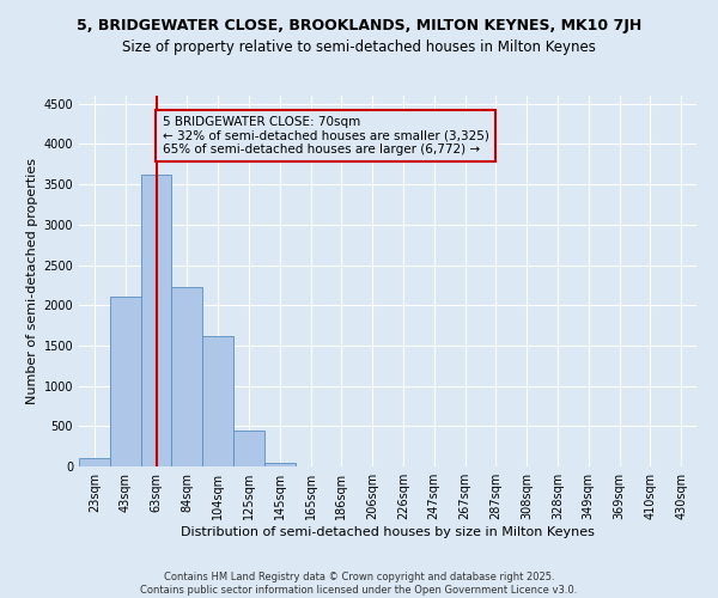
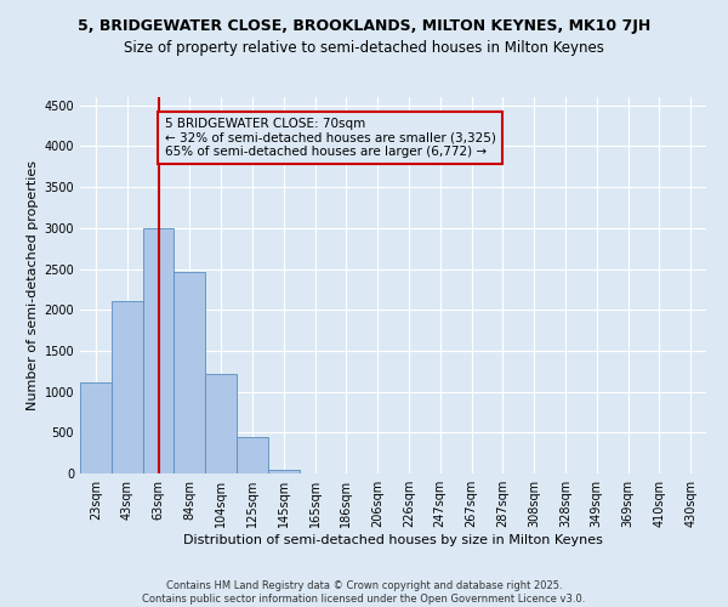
23sqm: 100 -> 1120
63sqm: 3620 -> 3000
84sqm: 2220 -> 2460
104sqm: 1620 -> 1220
